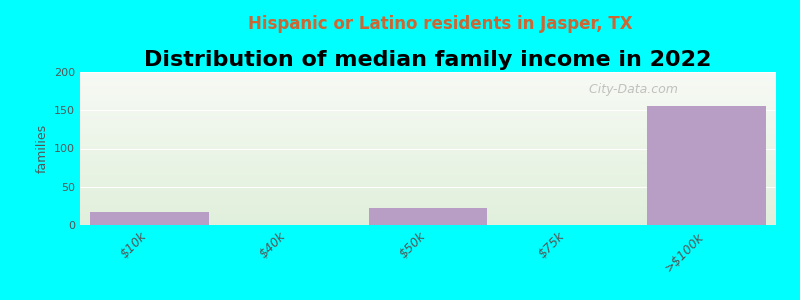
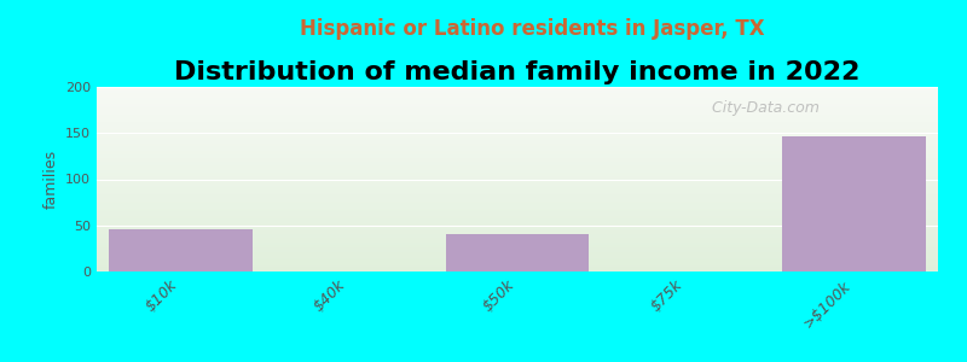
$10k: 17 -> 46
$50k: 22 -> 40
>$100k: 155 -> 146
